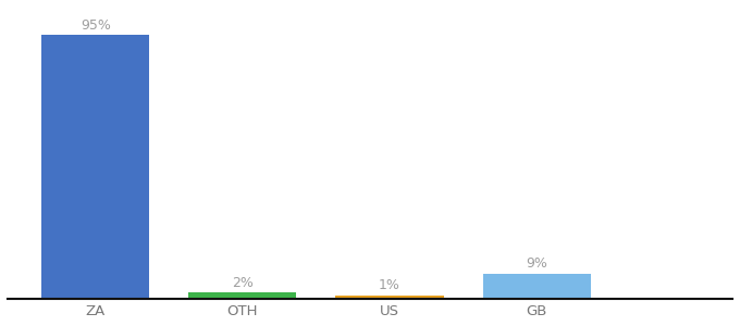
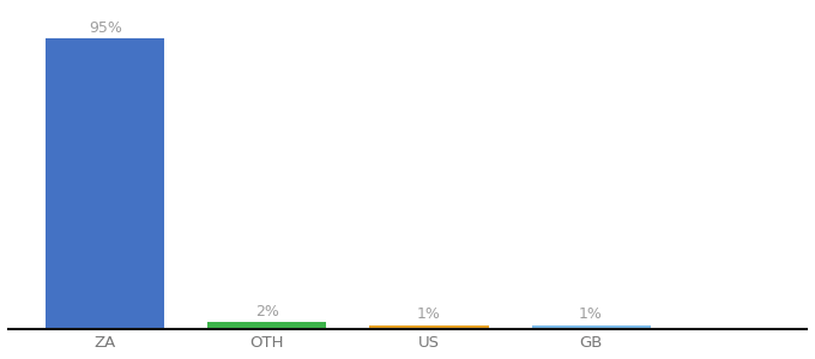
GB: 9% -> 1%
